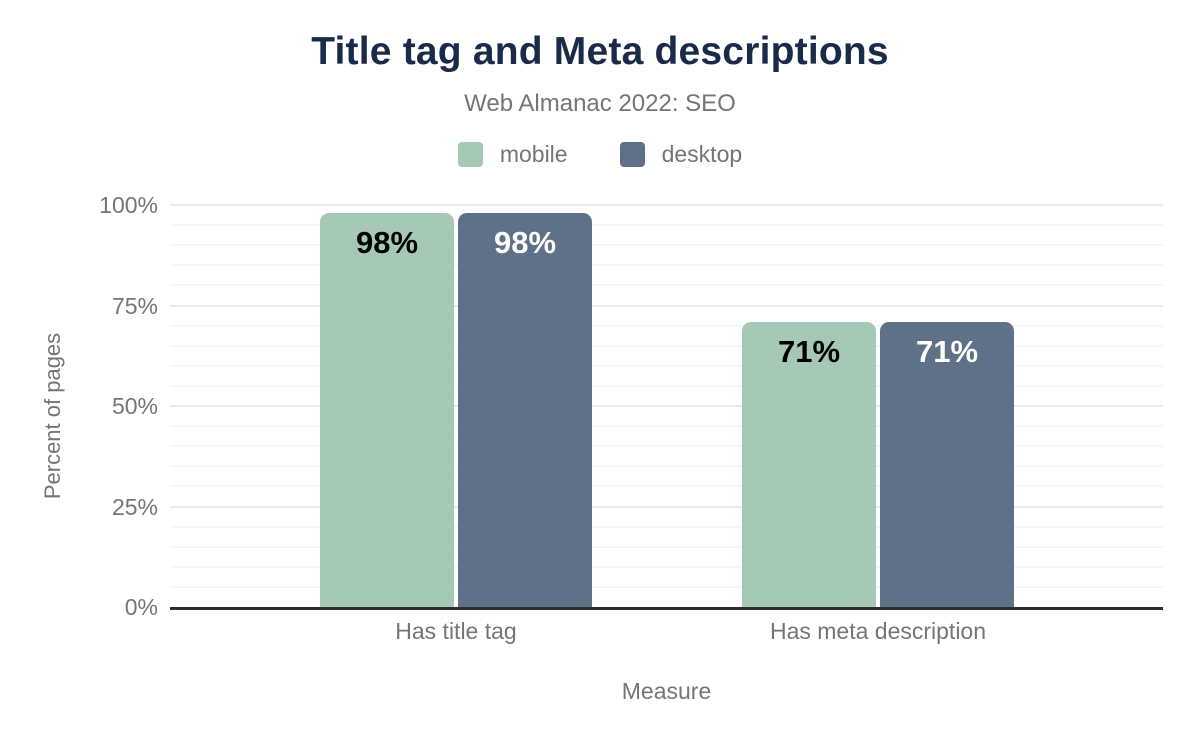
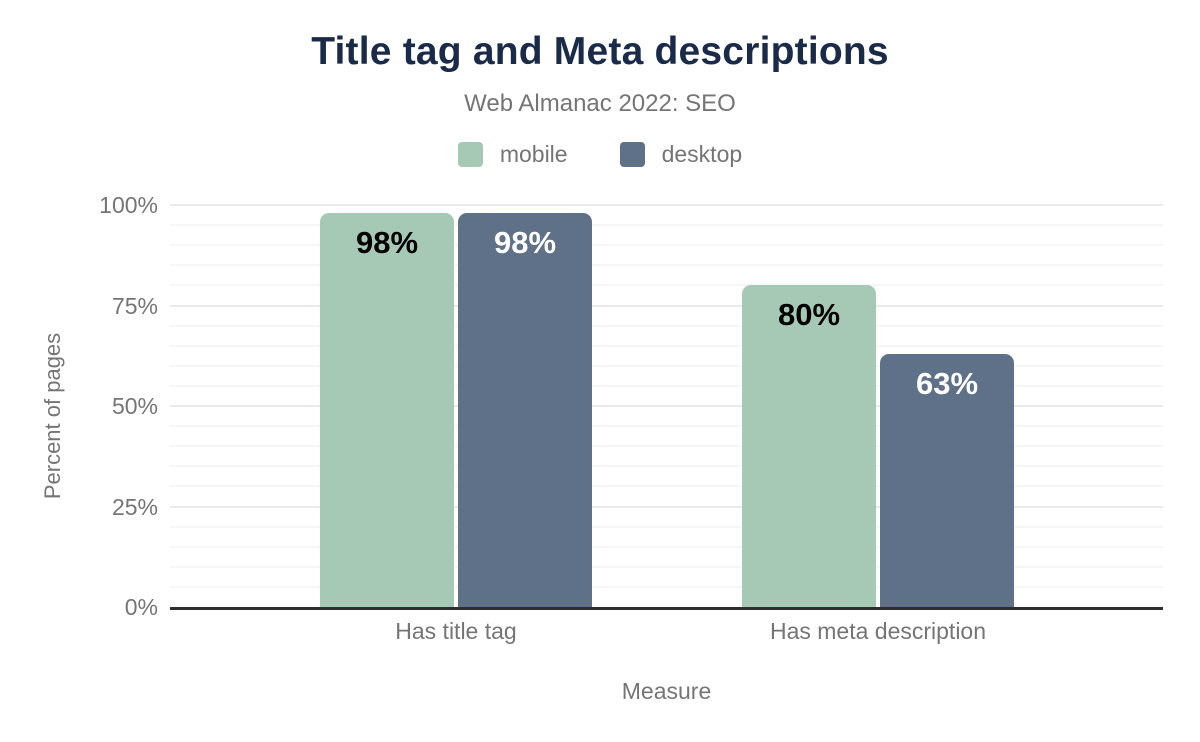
mobile/Has meta description: 71% -> 80%
desktop/Has meta description: 71% -> 63%
